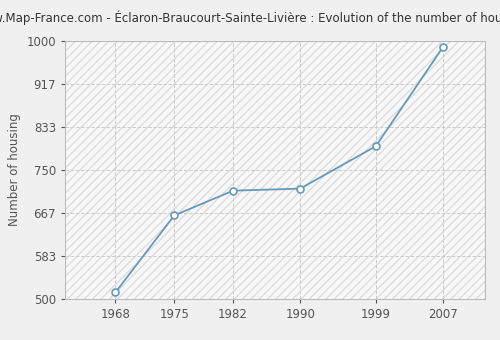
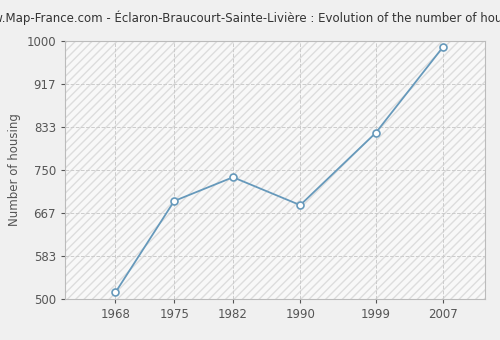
1975: 662 -> 690
1982: 710 -> 736
1990: 714 -> 682
1999: 796 -> 822
